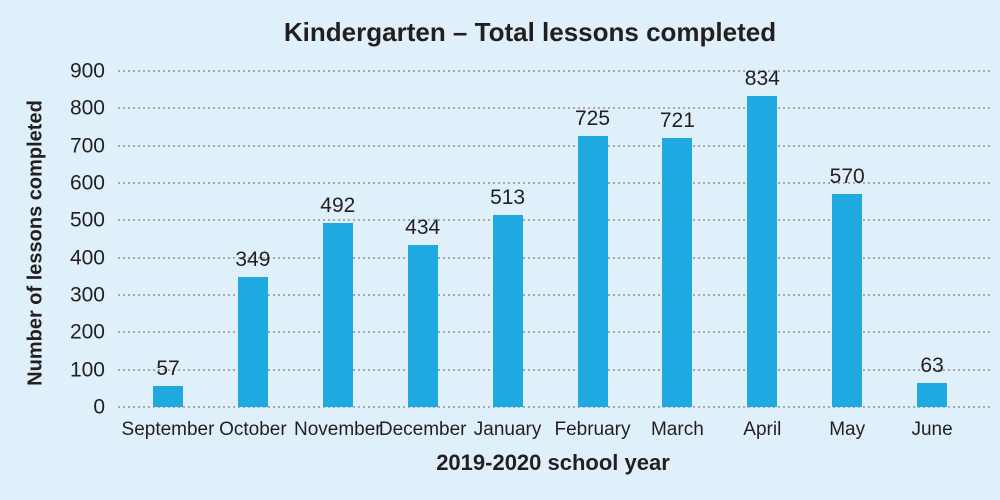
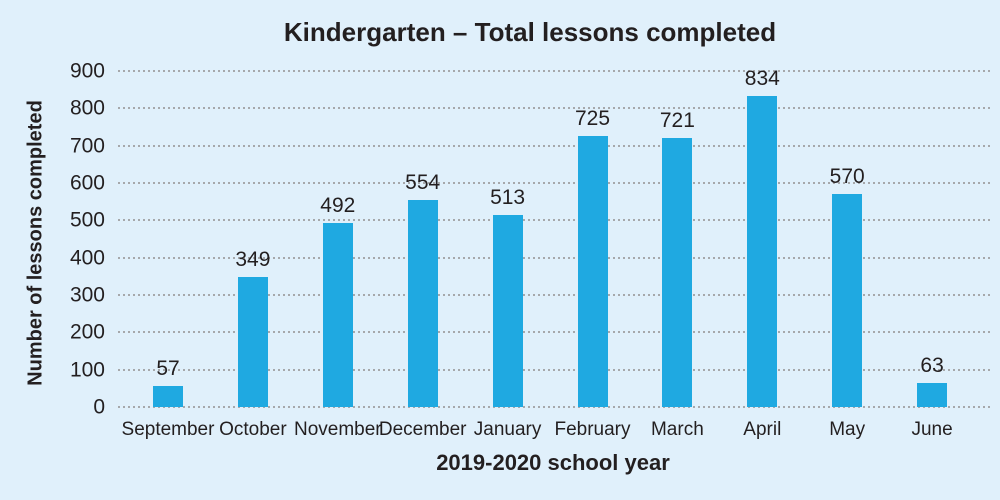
December: 434 -> 554
